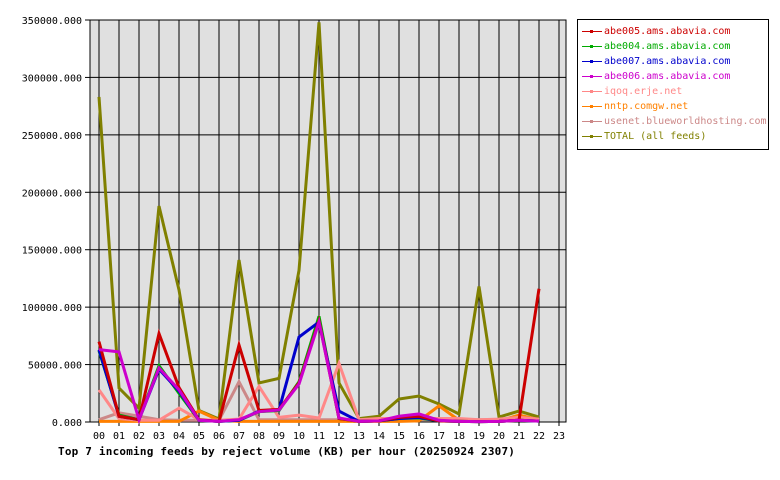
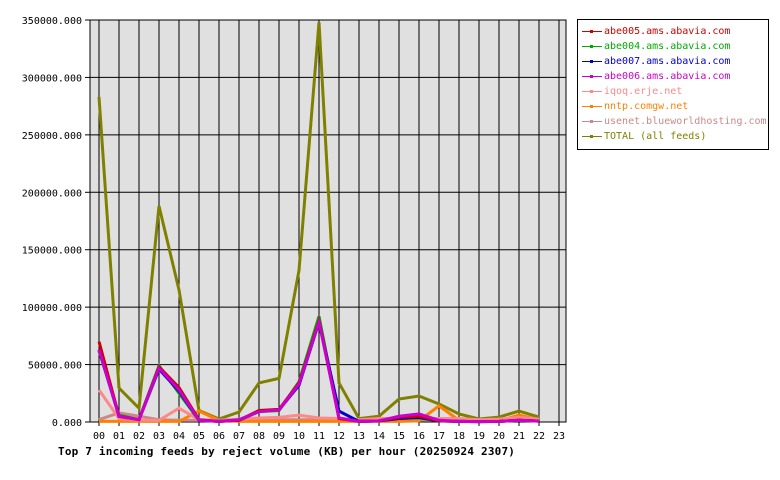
abe006.ams.abavia.com/01: 61000 -> 5000
abe005.ams.abavia.com/03: 77000 -> 48000
abe005.ams.abavia.com/07: 67000 -> 2000
usenet.blueworldhosting.com/07: 35000 -> 2000
TOTAL (all feeds)/07: 141000 -> 9000
iqoq.erje.net/08: 31000 -> 4000
abe007.ams.abavia.com/10: 74000 -> 32000
iqoq.erje.net/12: 51000 -> 3000
TOTAL (all feeds)/19: 118000 -> 3000
abe005.ams.abavia.com/22: 116000 -> 1000
